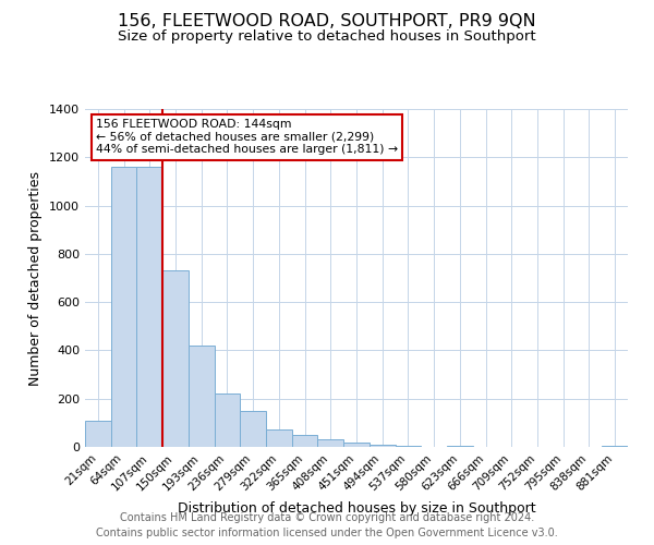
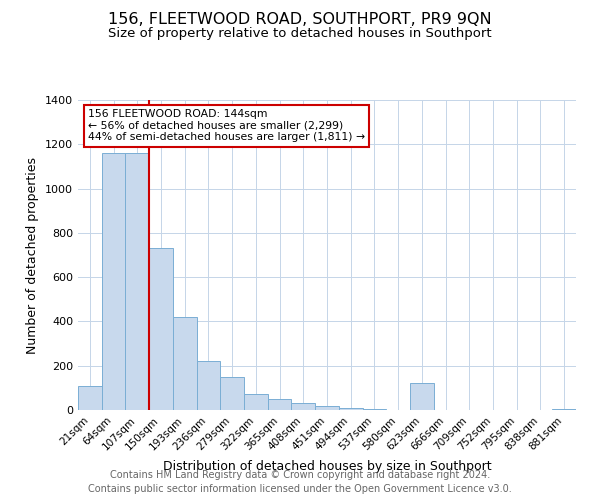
623sqm: 3 -> 120
